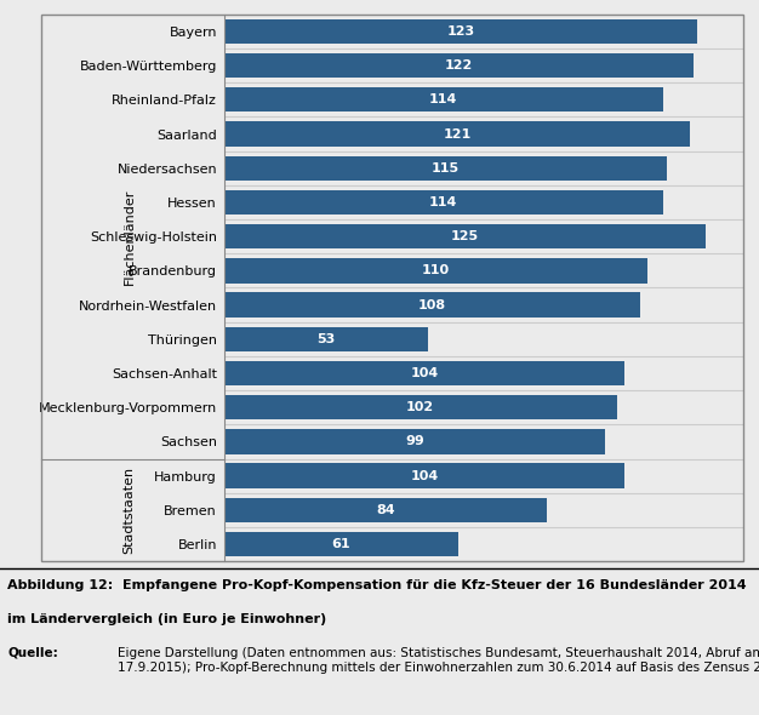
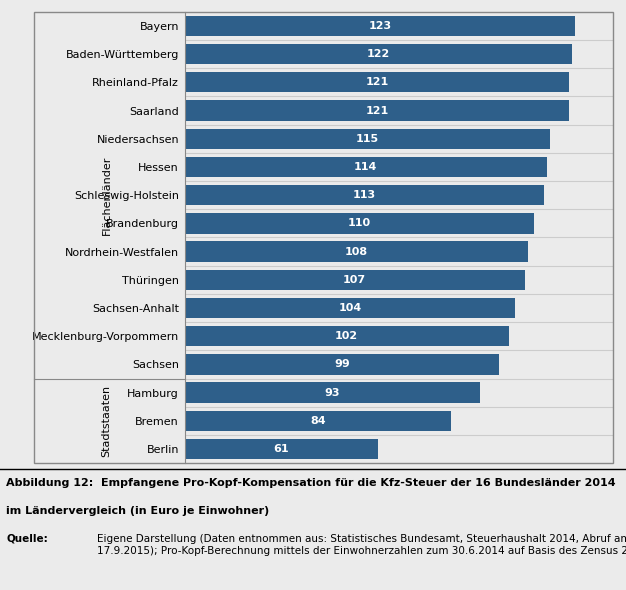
Rheinland-Pfalz: 114 -> 121
Schleswig-Holstein: 125 -> 113
Thüringen: 53 -> 107
Hamburg: 104 -> 93
